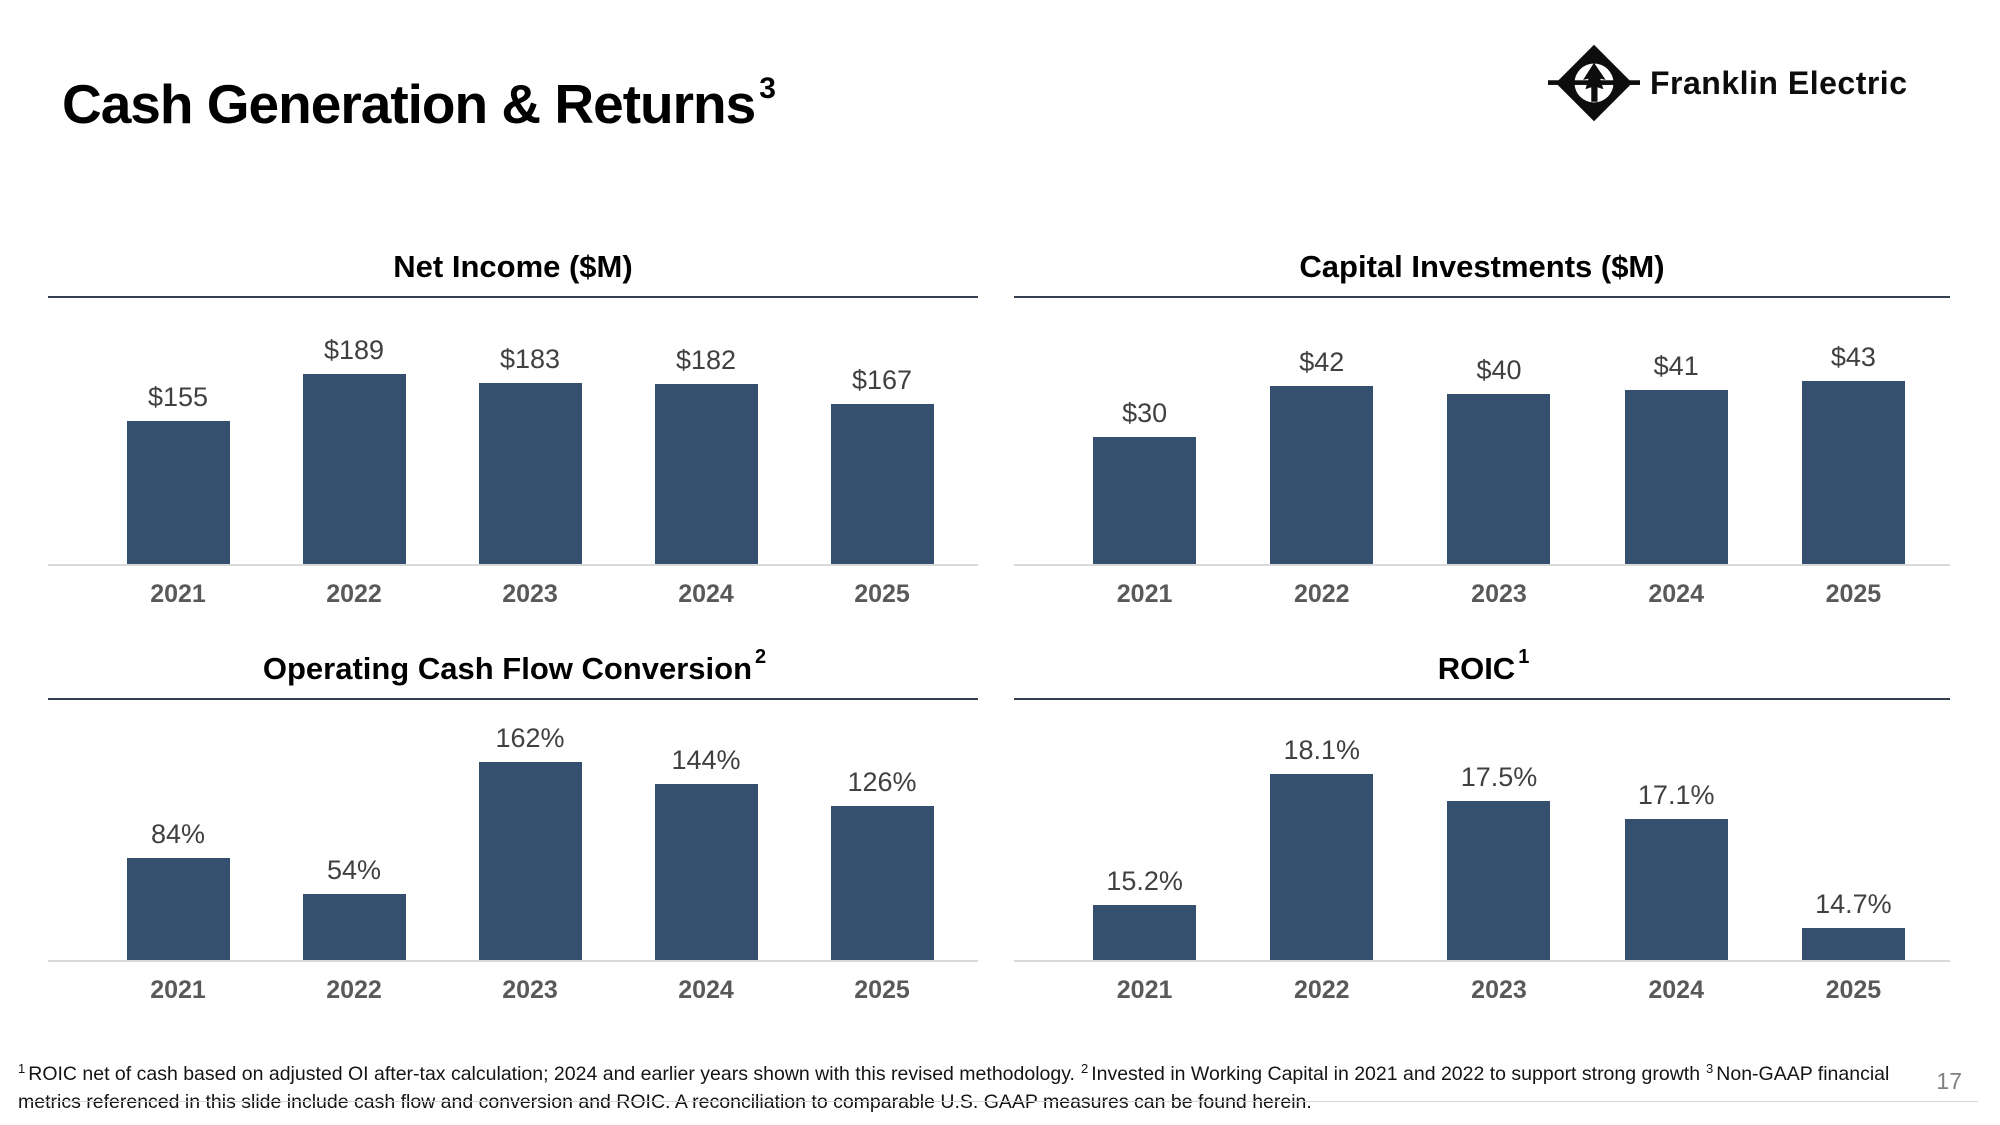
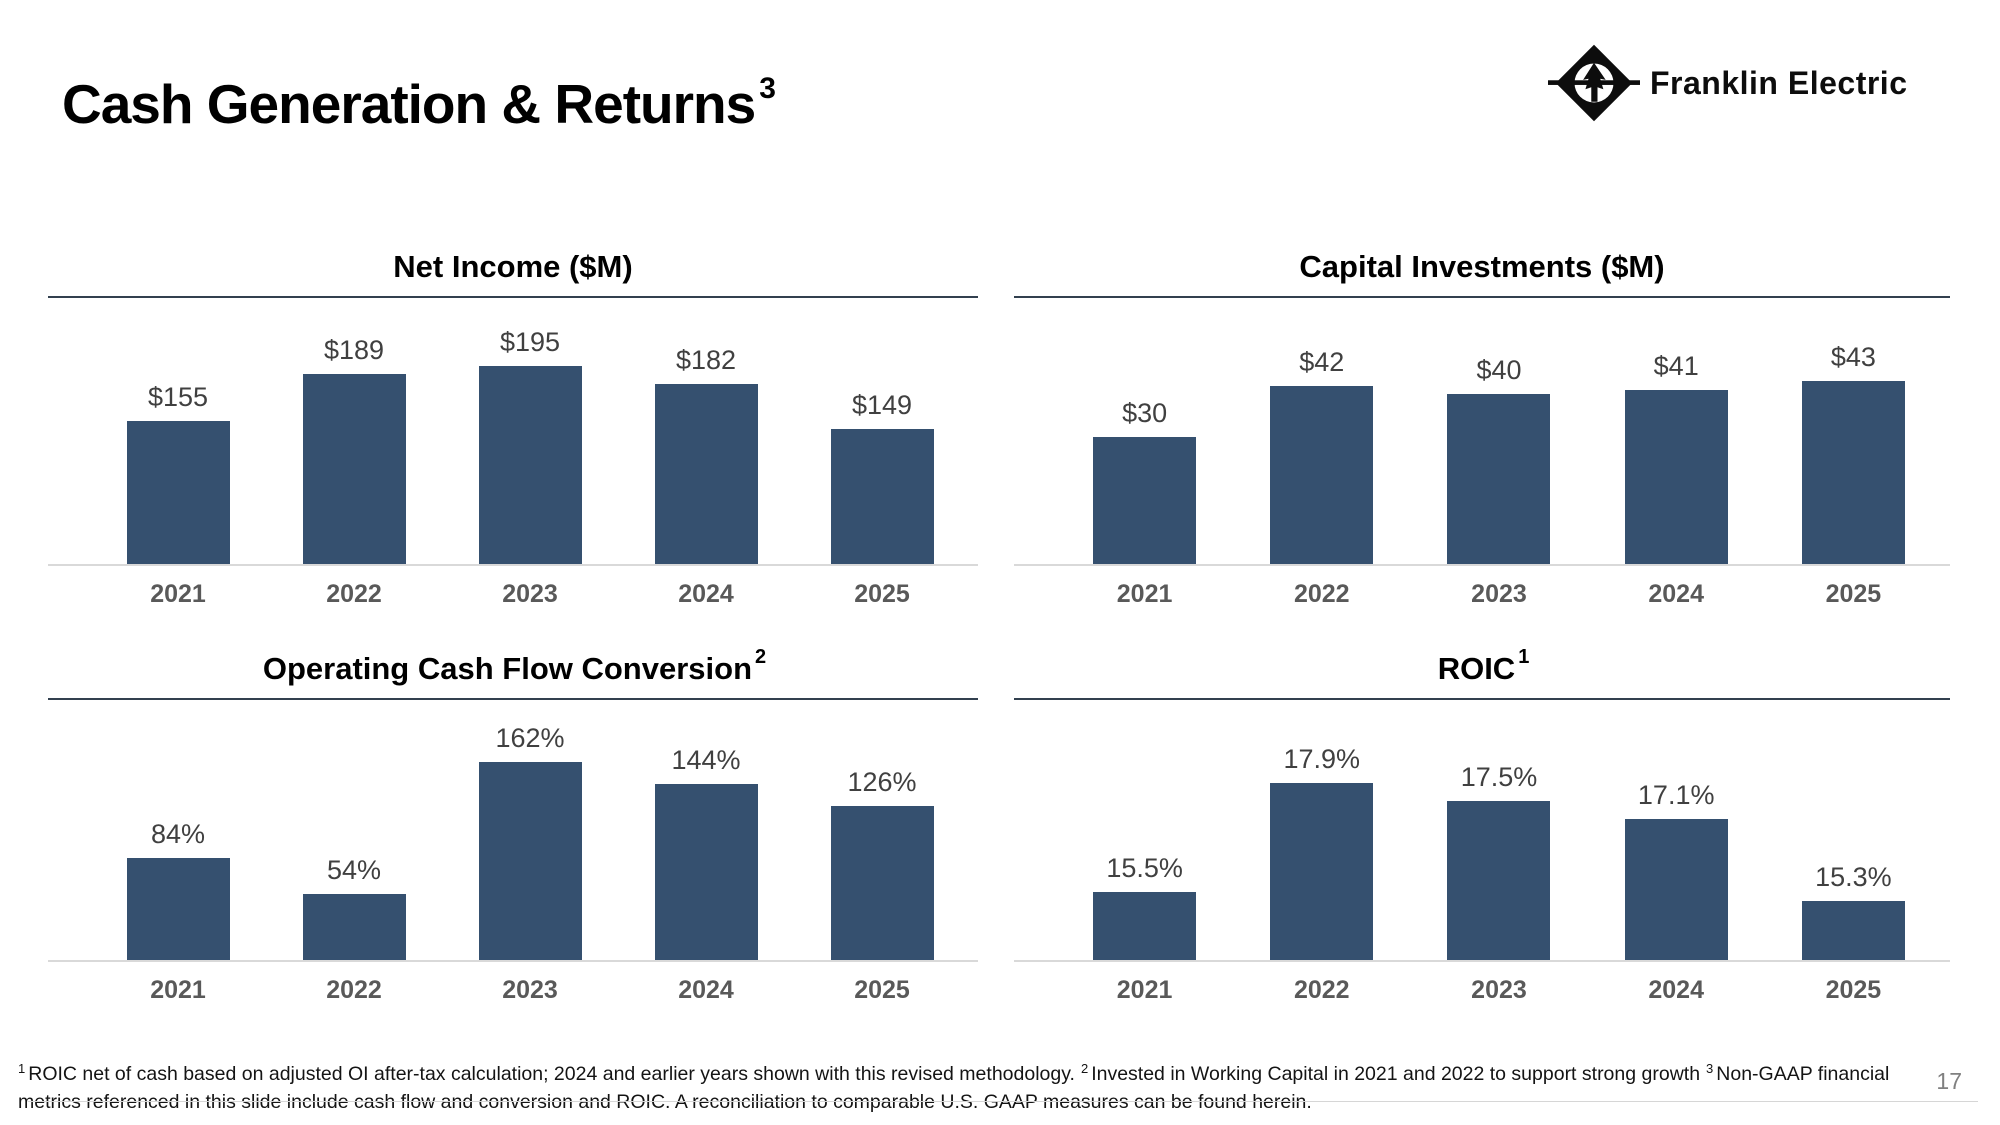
Net Income ($M)/2023: $183 -> $195
Net Income ($M)/2025: $167 -> $149
ROIC/2021: 15.2% -> 15.5%
ROIC/2022: 18.1% -> 17.9%
ROIC/2025: 14.7% -> 15.3%
